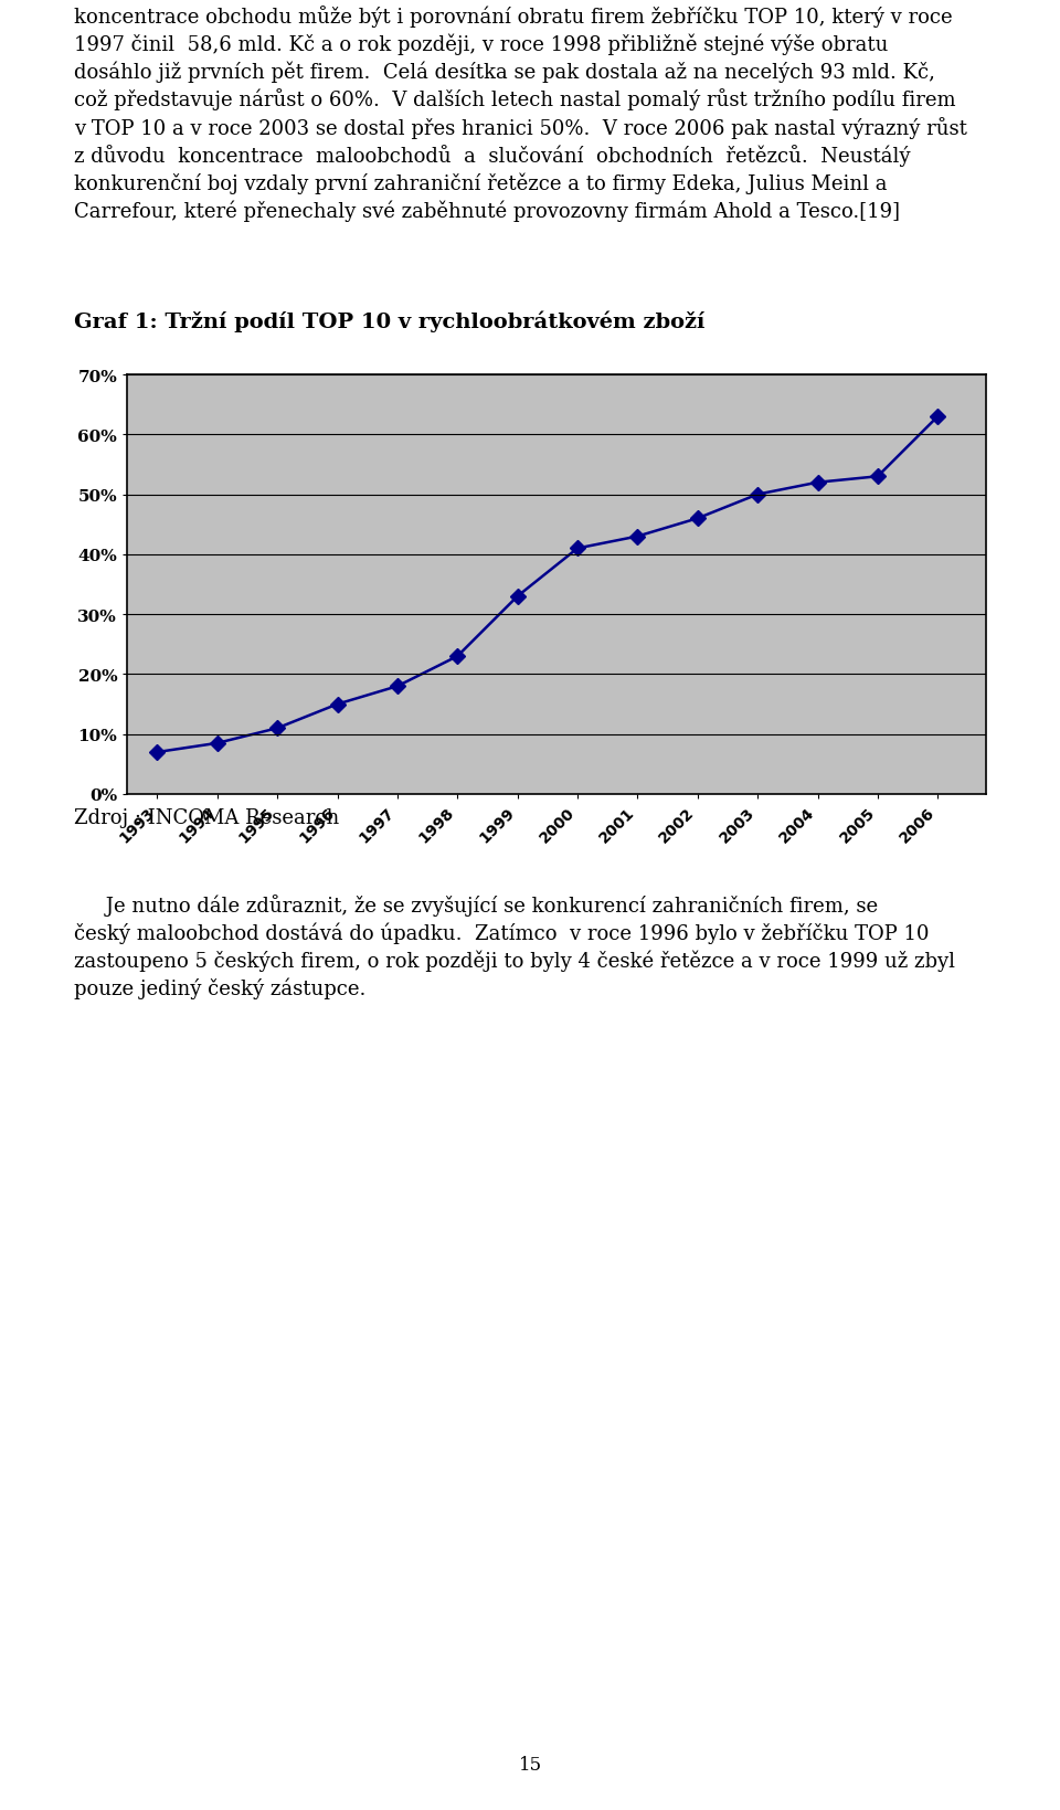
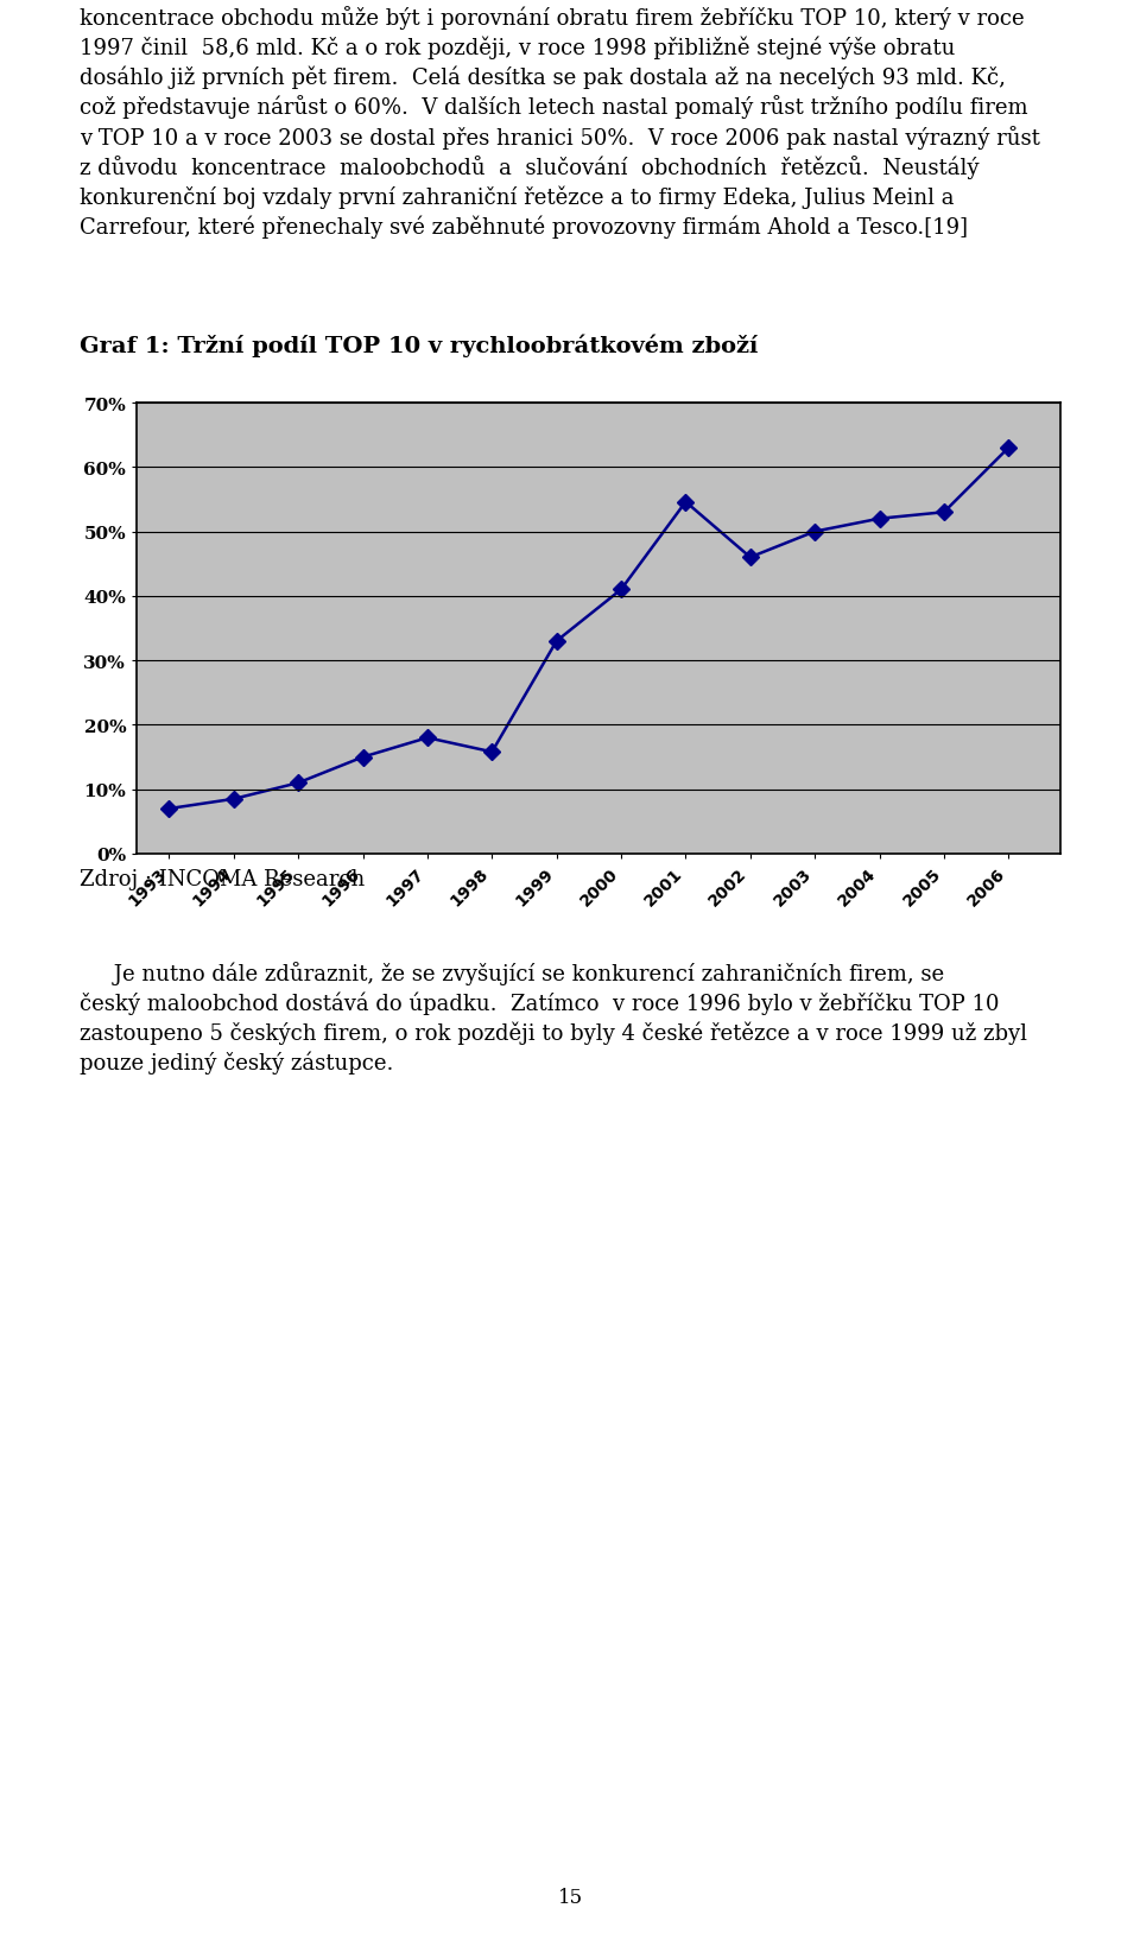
1998: 23.0% -> 15.8%
2001: 43.0% -> 54.6%
